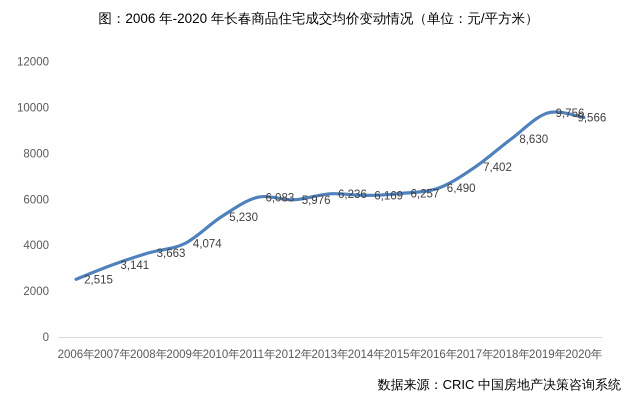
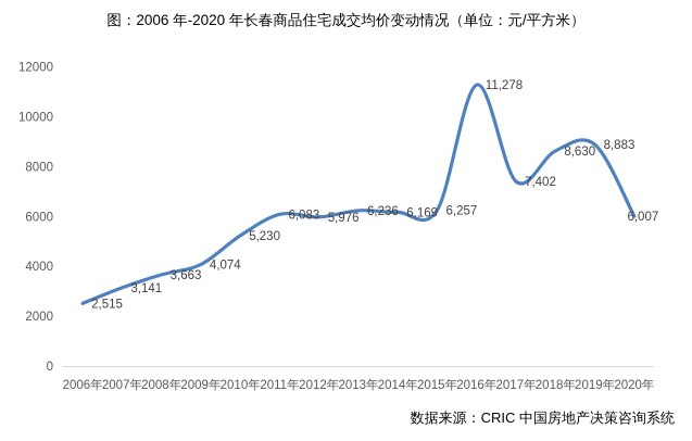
2016年: 6,490 -> 11,278
2019年: 9,756 -> 8,883
2020年: 9,566 -> 6,007
